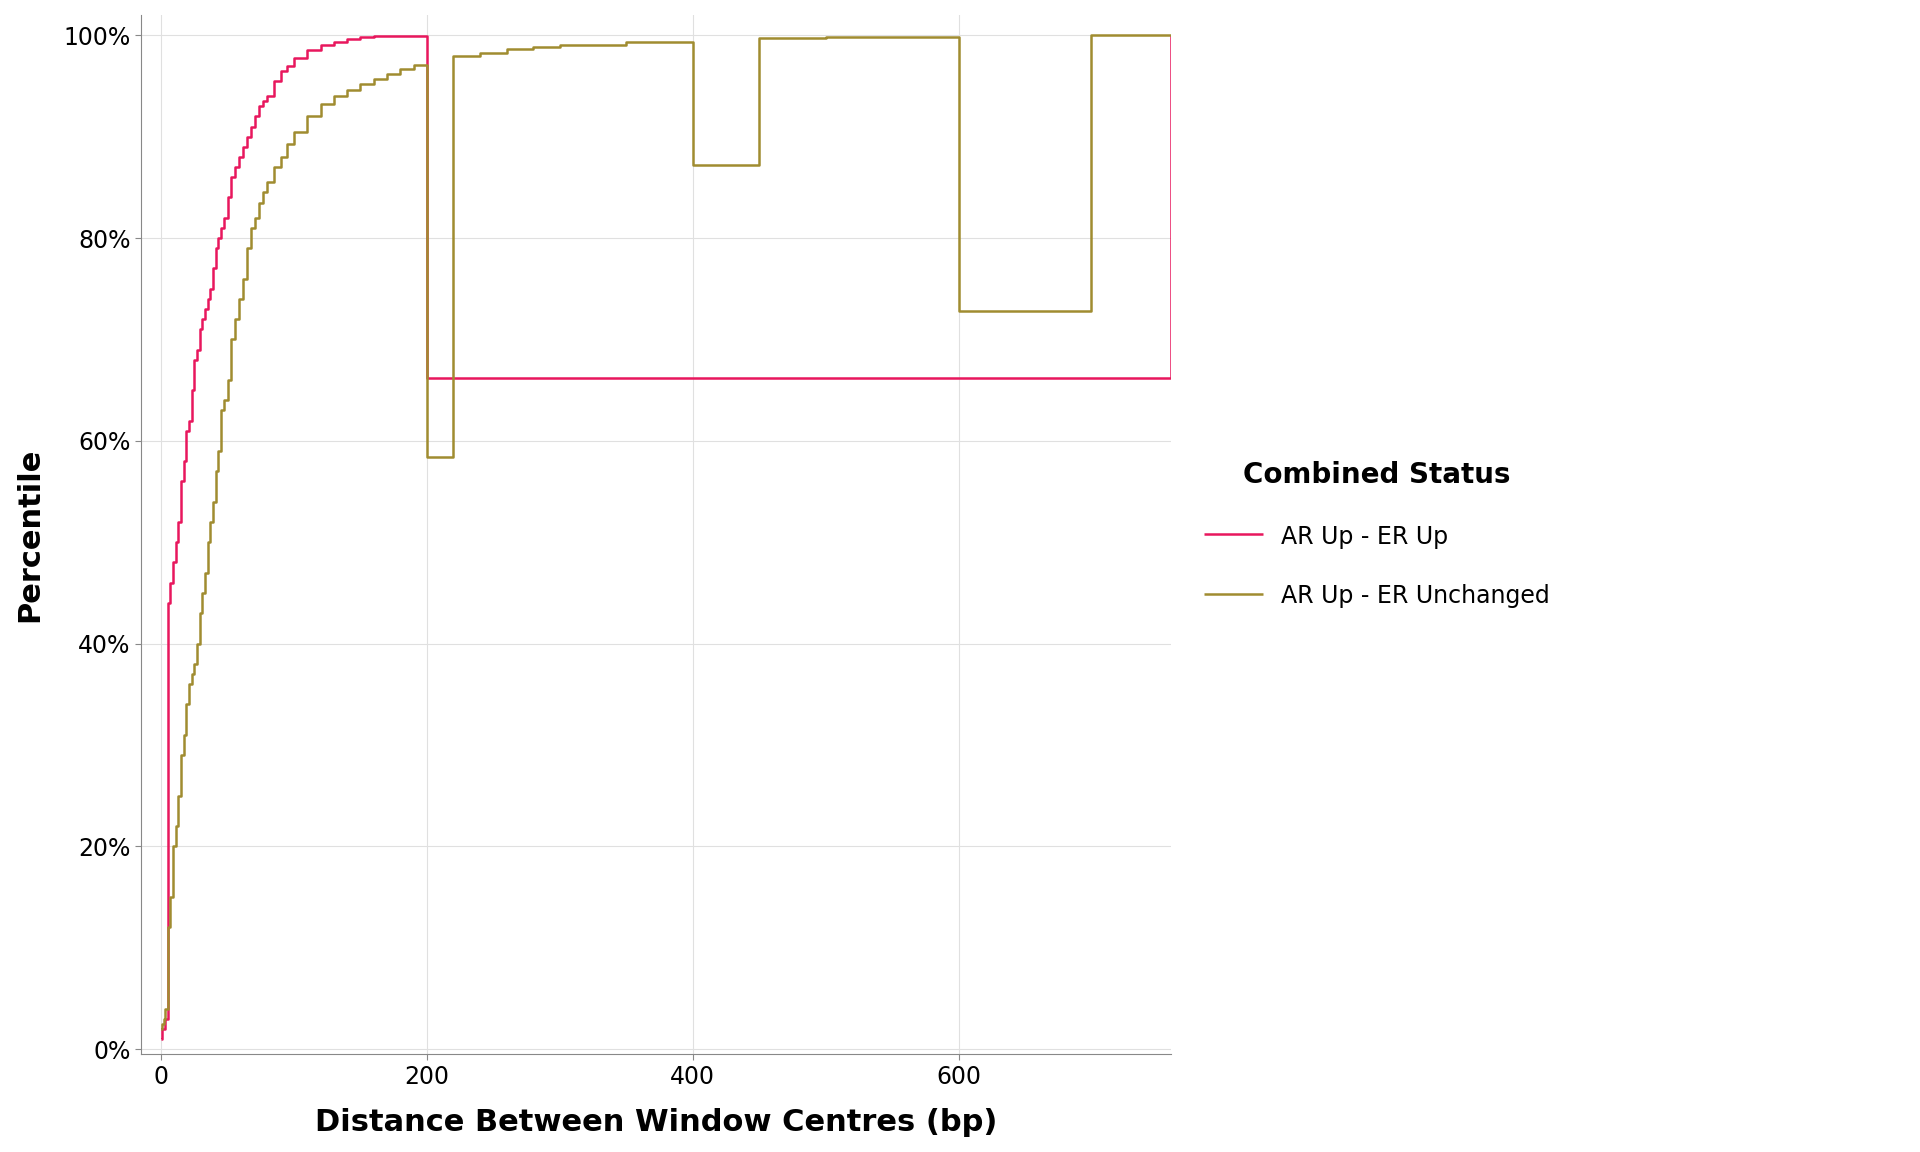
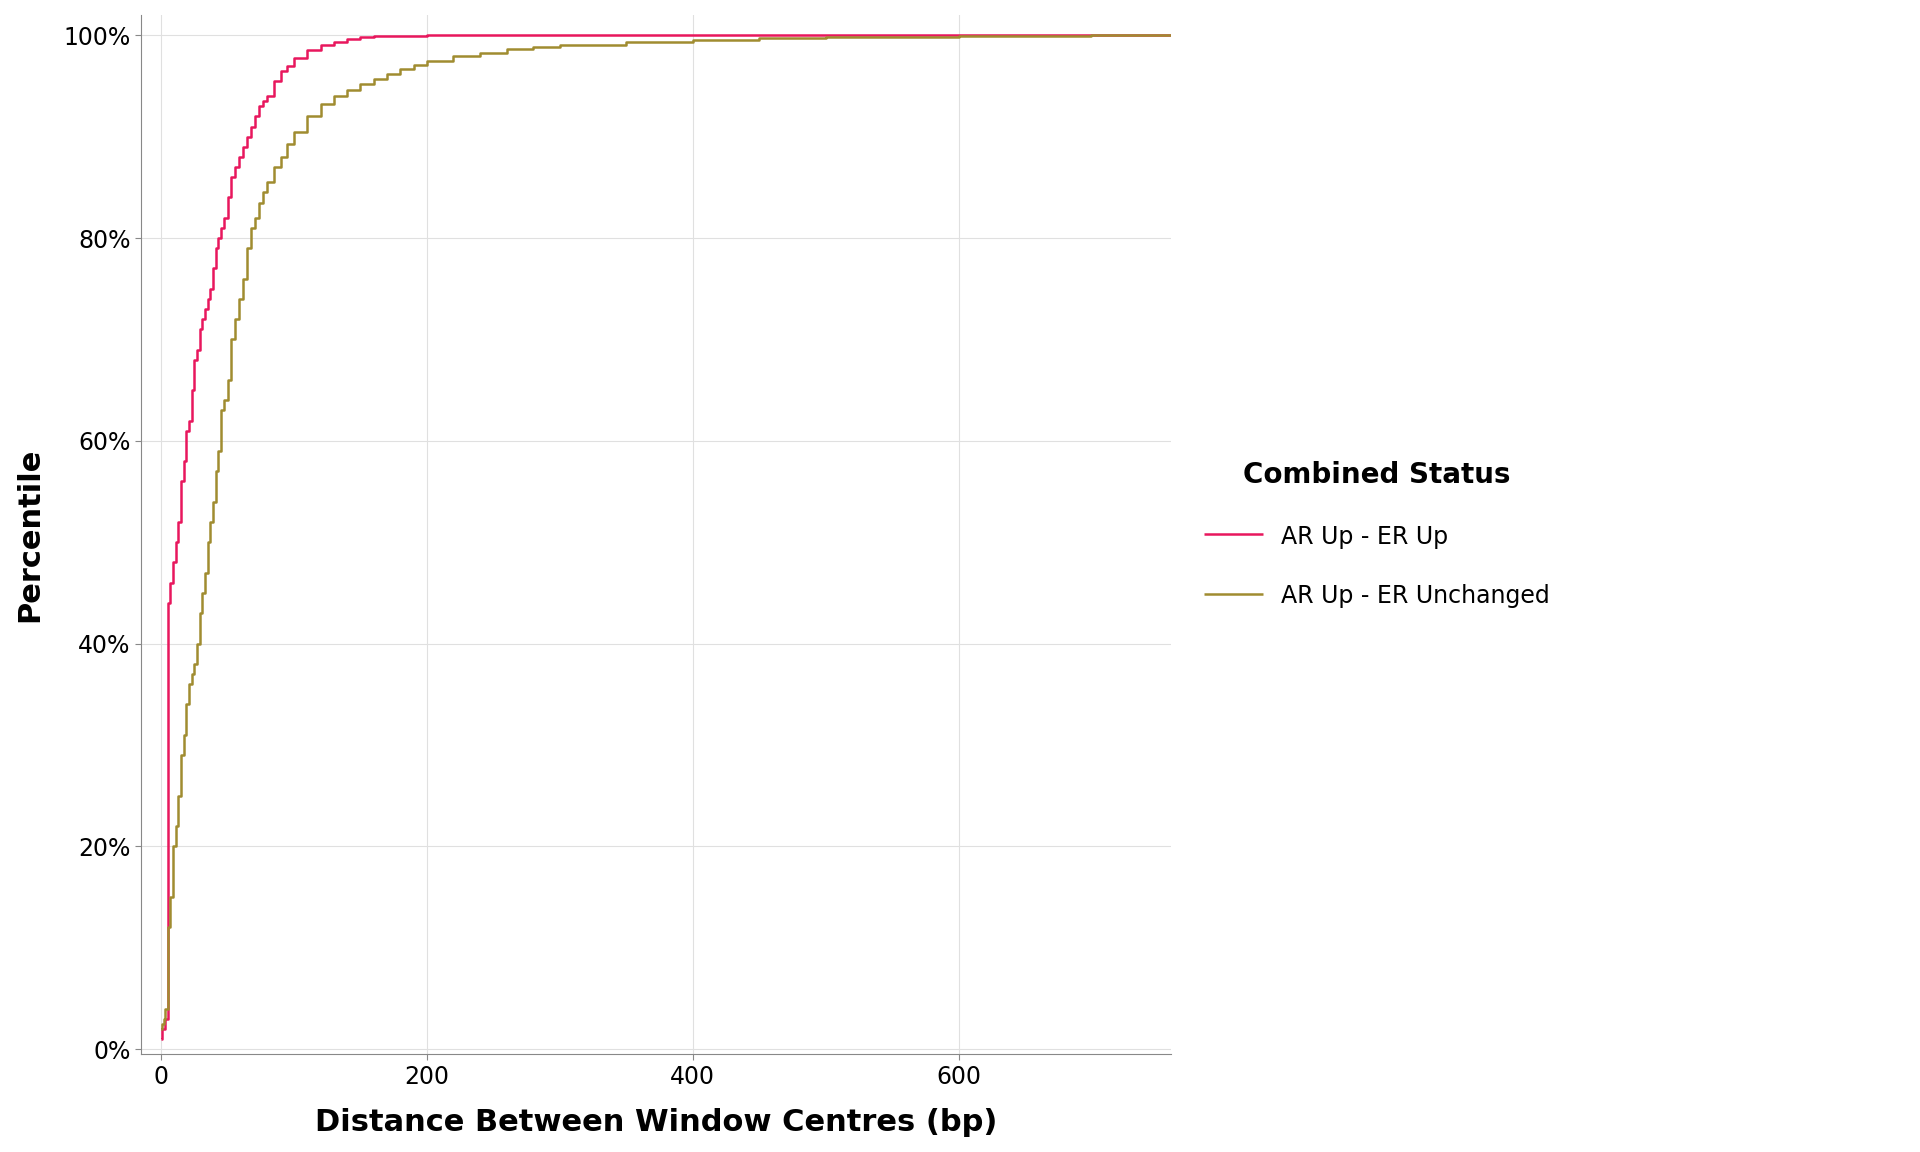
AR Up - ER Up/200: 66.2% -> 100.0%
AR Up - ER Unchanged/200: 58.4% -> 97.5%
AR Up - ER Unchanged/400: 87.2% -> 99.6%
AR Up - ER Unchanged/600: 72.8% -> 99.9%
